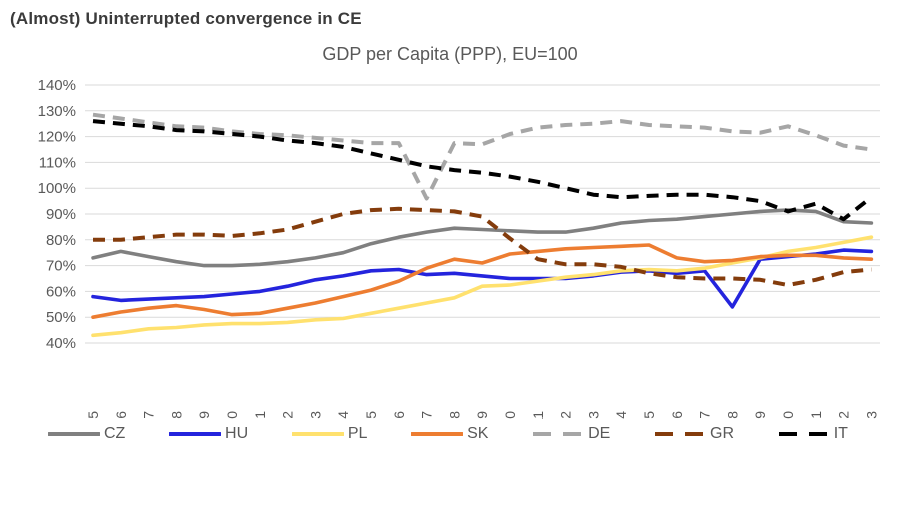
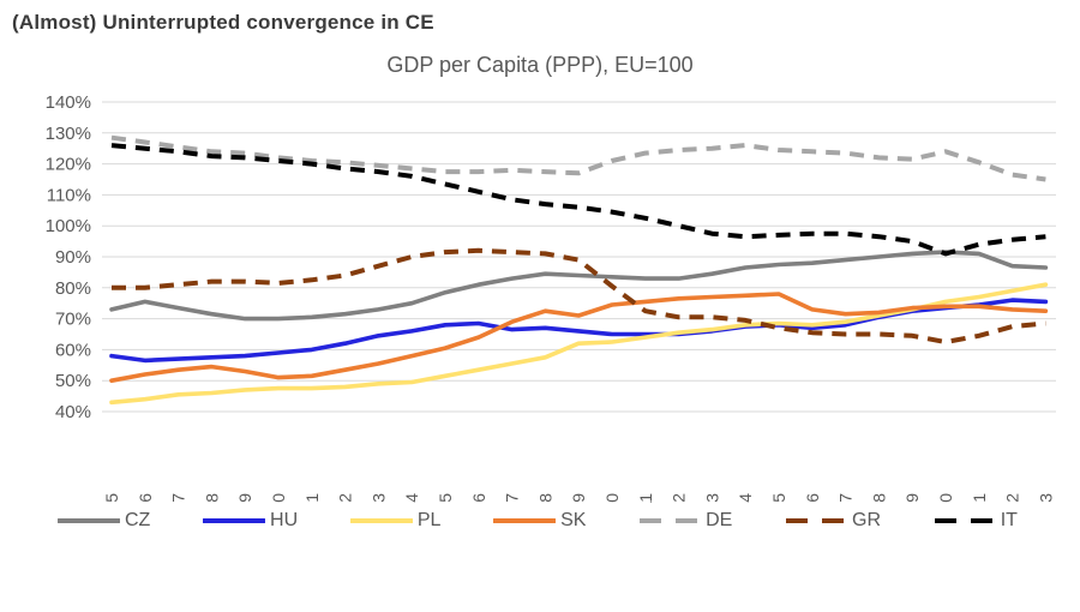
DE/2007: 96% -> 118%
HU/2018: 54% -> 70%
IT/2022: 88% -> 96%
